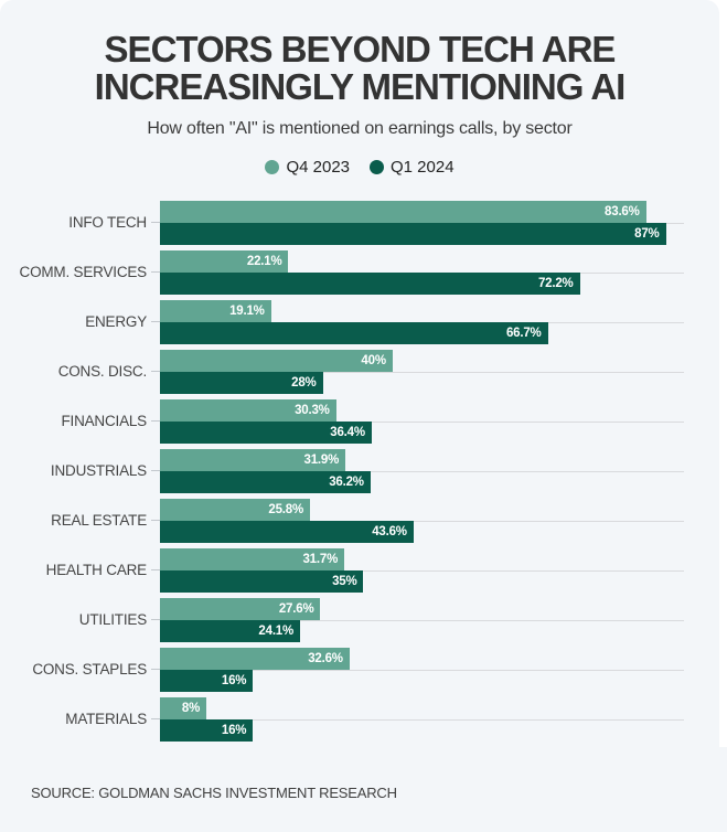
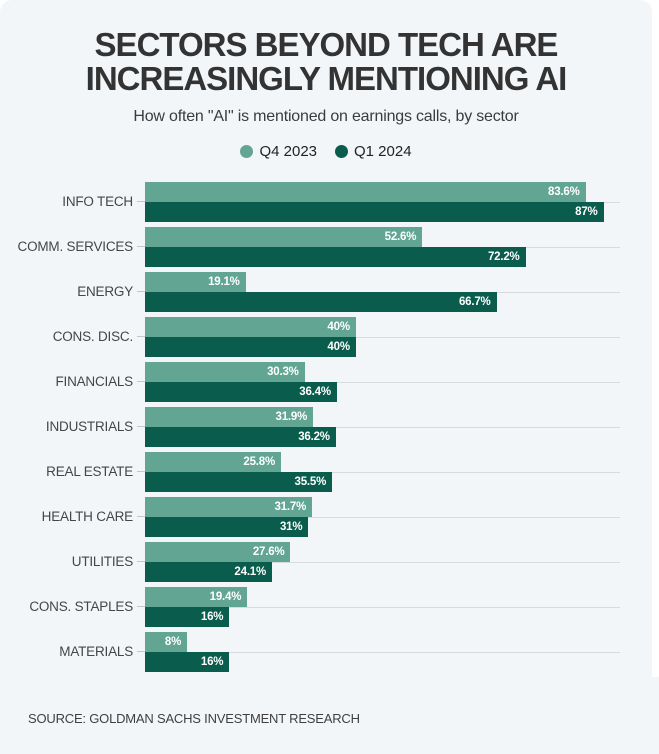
Q4 2023/COMM. SERVICES: 22.1% -> 52.6%
Q1 2024/CONS. DISC.: 28% -> 40%
Q1 2024/REAL ESTATE: 43.6% -> 35.5%
Q1 2024/HEALTH CARE: 35% -> 31%
Q4 2023/CONS. STAPLES: 32.6% -> 19.4%
